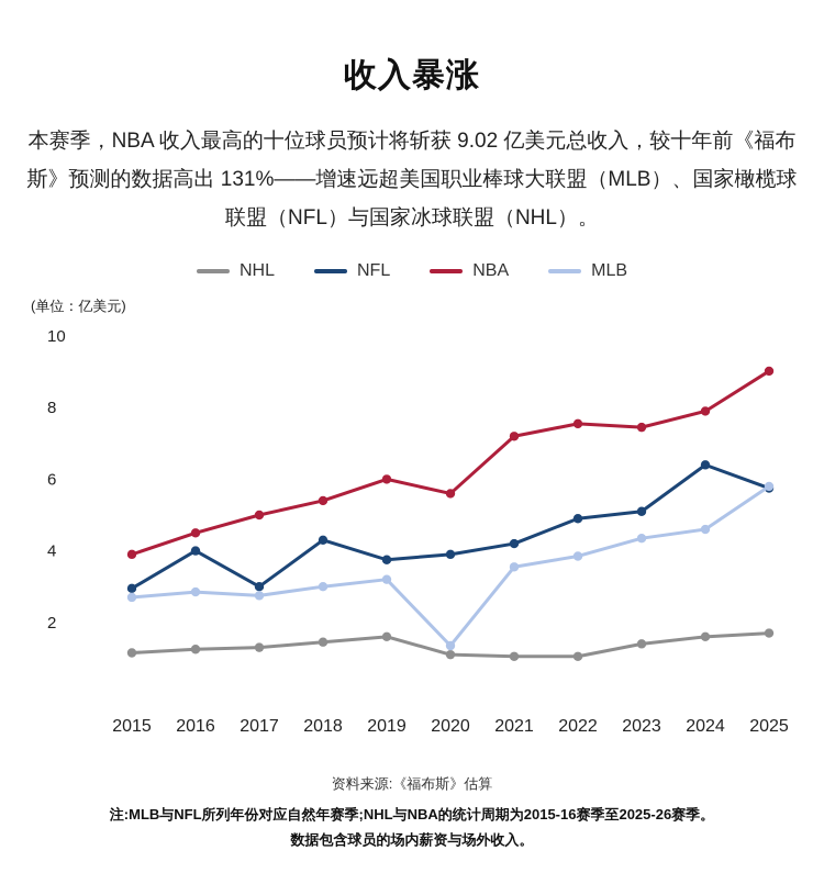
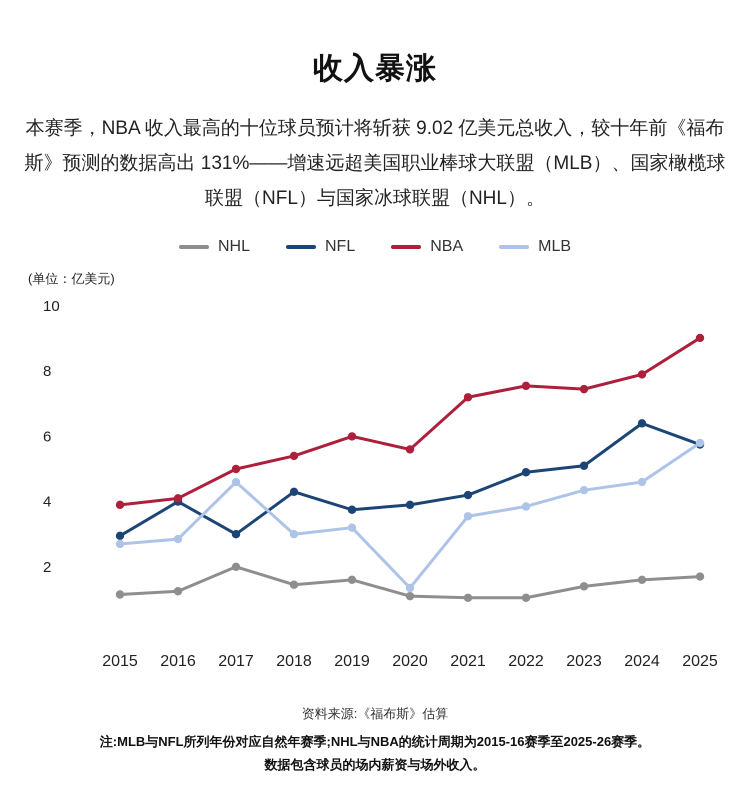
NBA/2016: 4.5 -> 4.1
NHL/2017: 1.3 -> 2.0
MLB/2017: 2.8 -> 4.6
